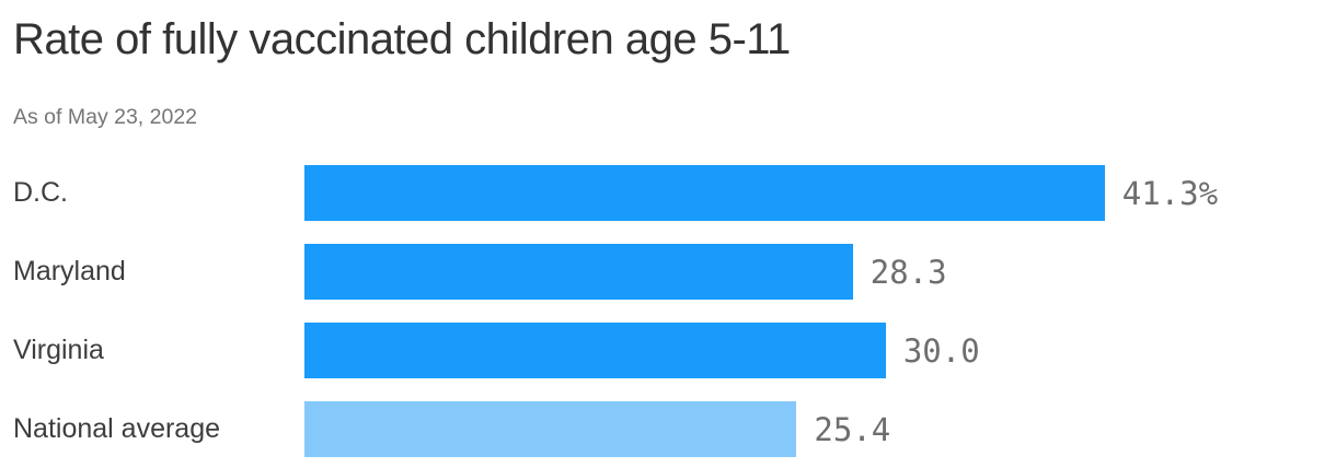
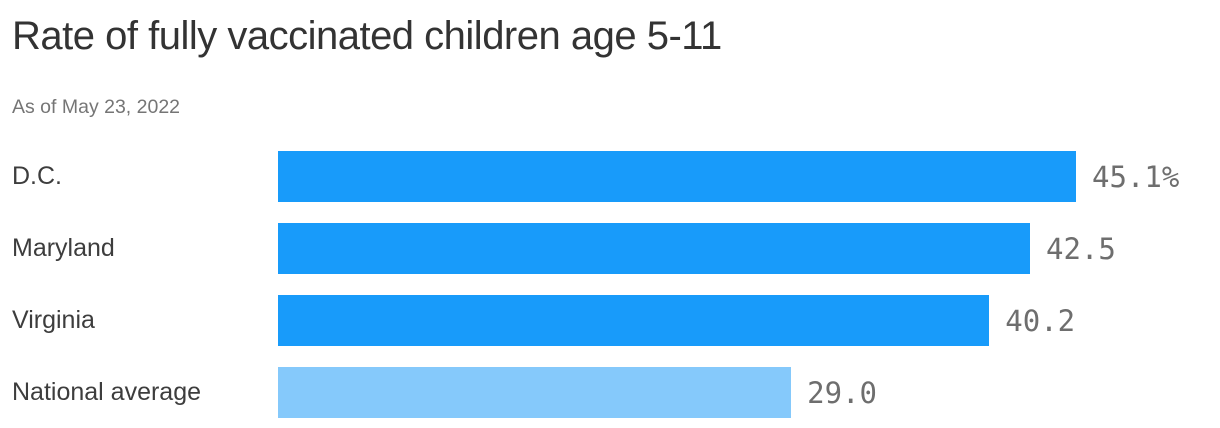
D.C.: 41.3% -> 45.1%
Maryland: 28.3 -> 42.5
Virginia: 30.0 -> 40.2
National average: 25.4 -> 29.0
